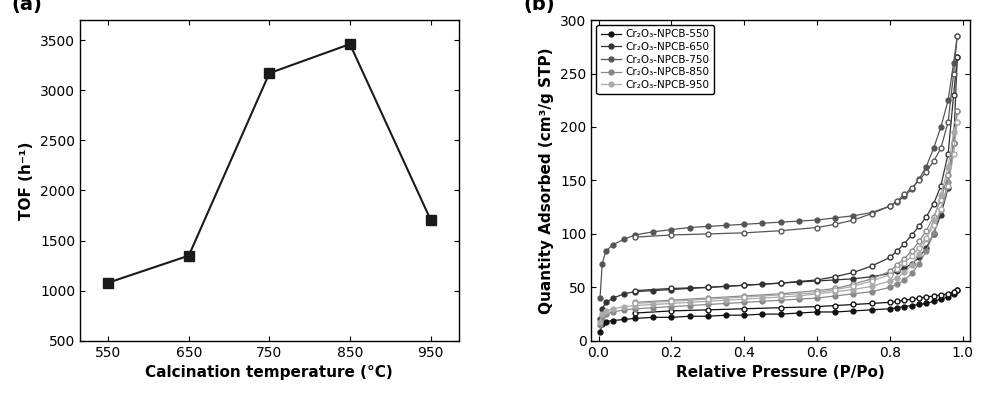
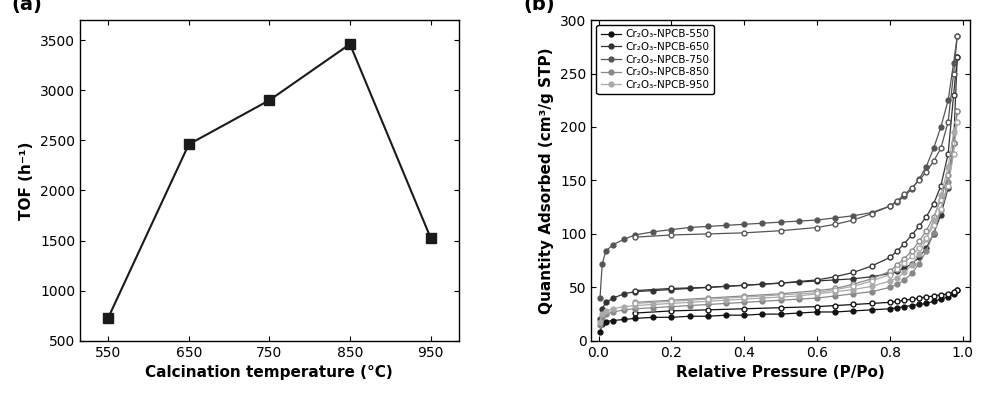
550: 1080 -> 730
650: 1350 -> 2460
750: 3170 -> 2900
950: 1710 -> 1530
